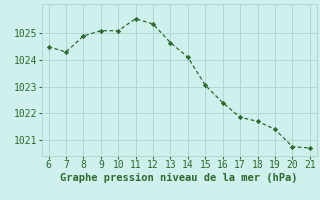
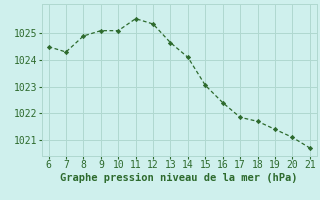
20: 1020.75 -> 1021.10
